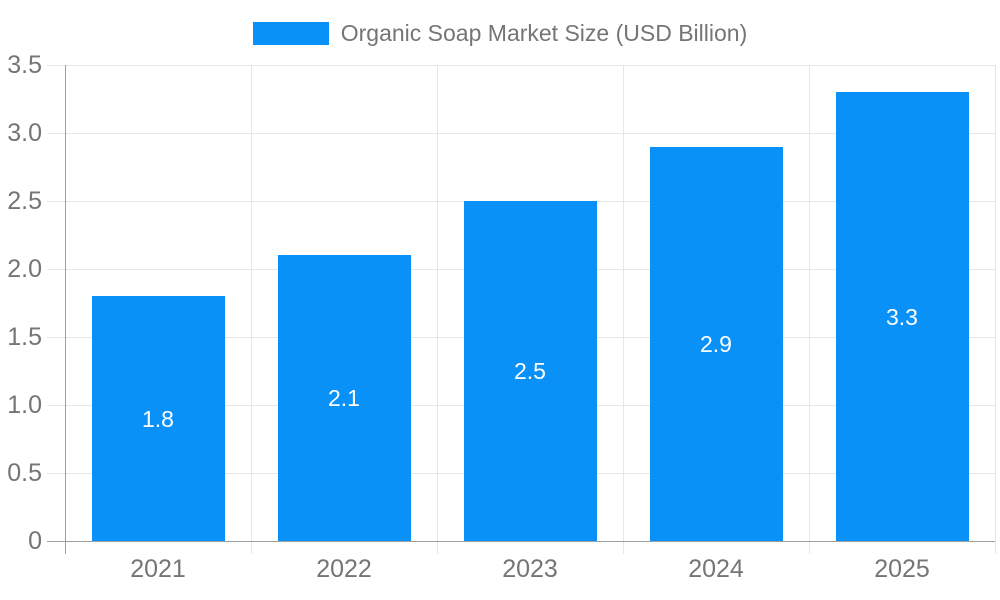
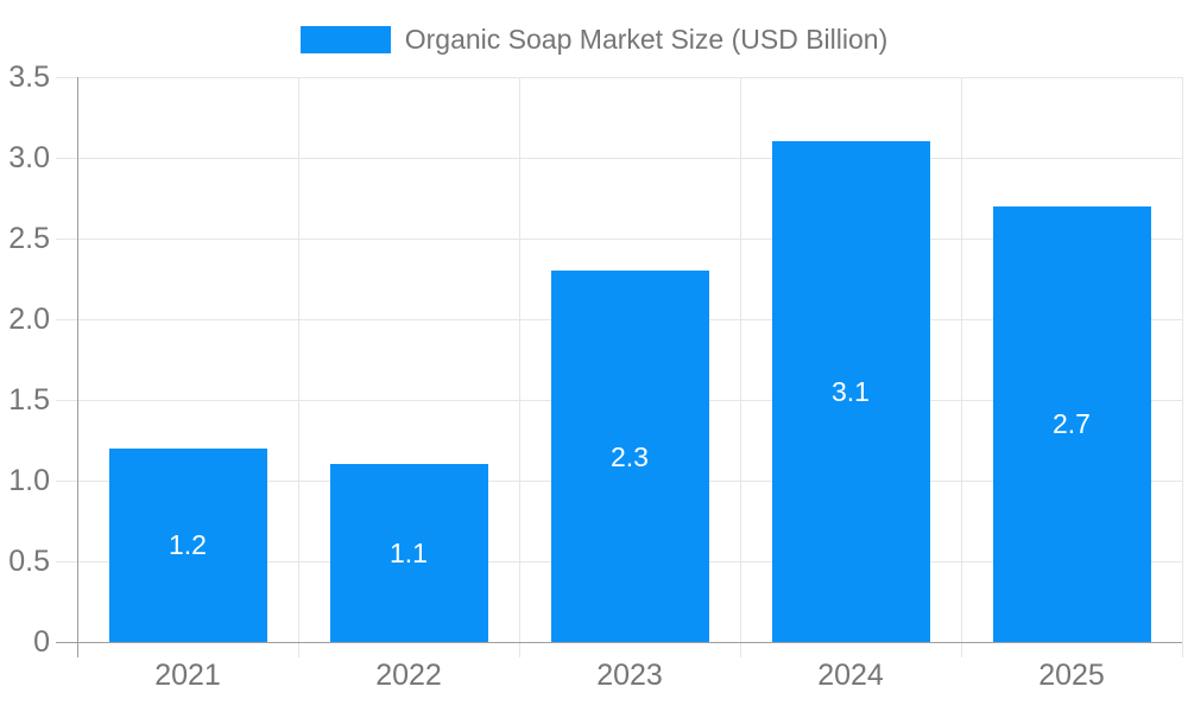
2021: 1.8 -> 1.2
2022: 2.1 -> 1.1
2023: 2.5 -> 2.3
2024: 2.9 -> 3.1
2025: 3.3 -> 2.7
